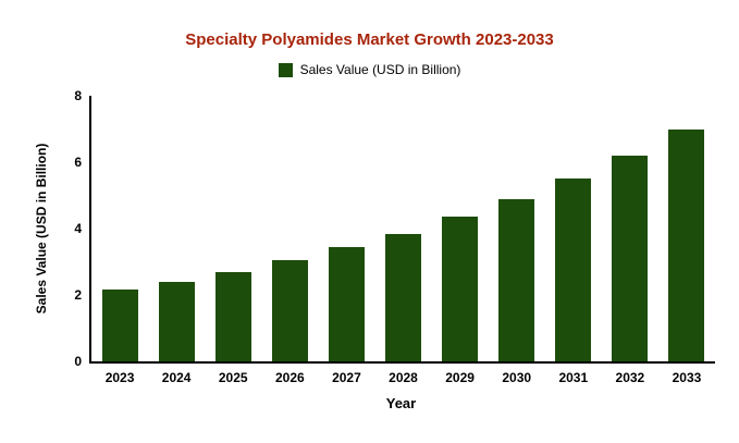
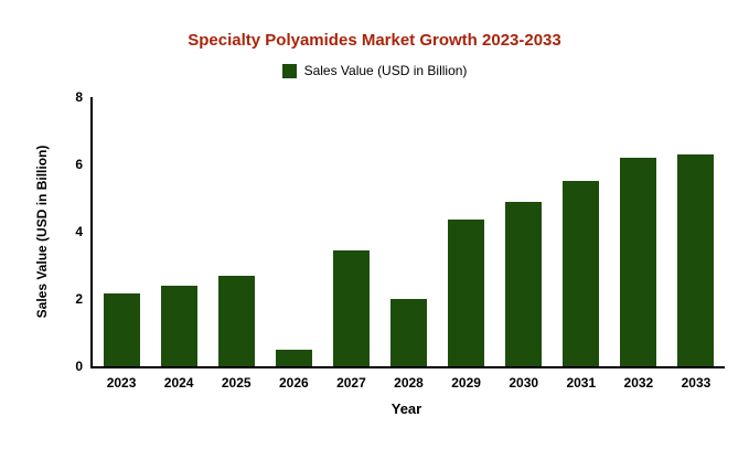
2026: 3.0 -> 0.5
2028: 3.9 -> 2.0
2033: 7.0 -> 6.3
